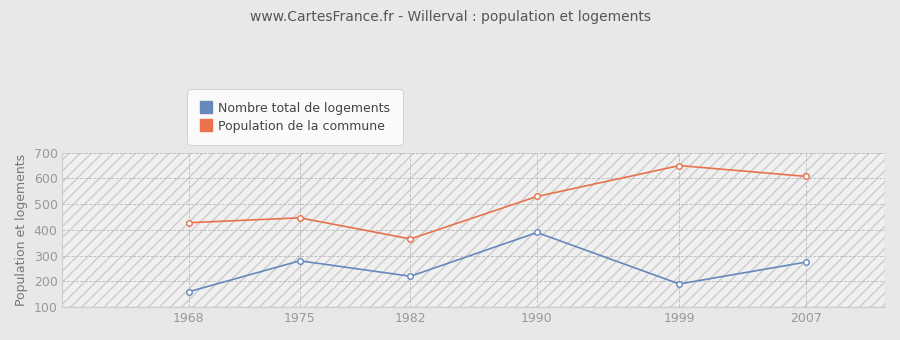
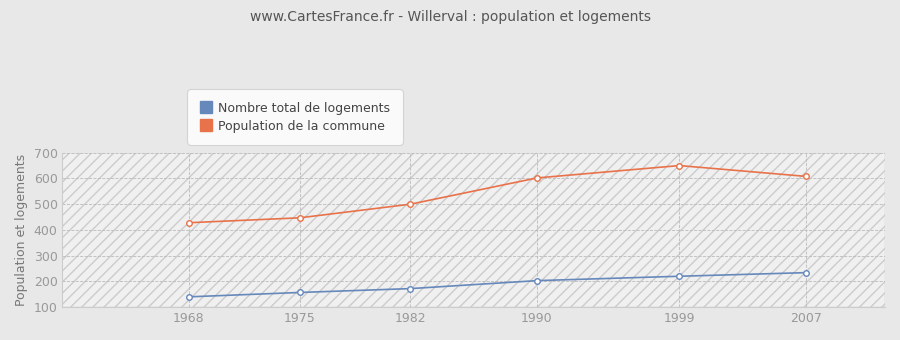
Nombre total de logements/1968: 160 -> 140
Nombre total de logements/1975: 280 -> 157
Nombre total de logements/1982: 220 -> 172
Population de la commune/1982: 365 -> 500
Nombre total de logements/1990: 390 -> 203
Population de la commune/1990: 530 -> 602
Nombre total de logements/1999: 190 -> 220
Nombre total de logements/2007: 275 -> 234
